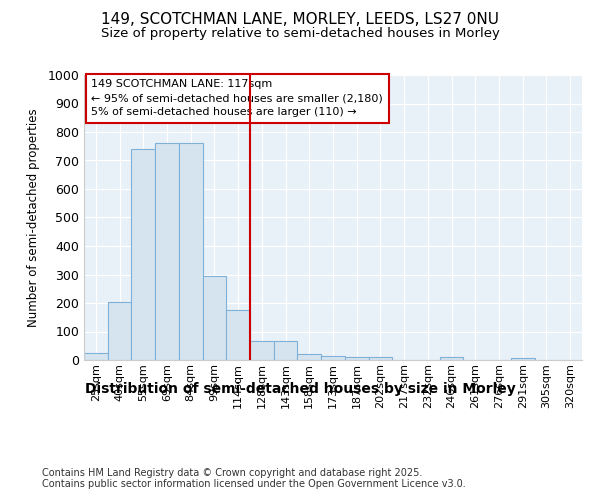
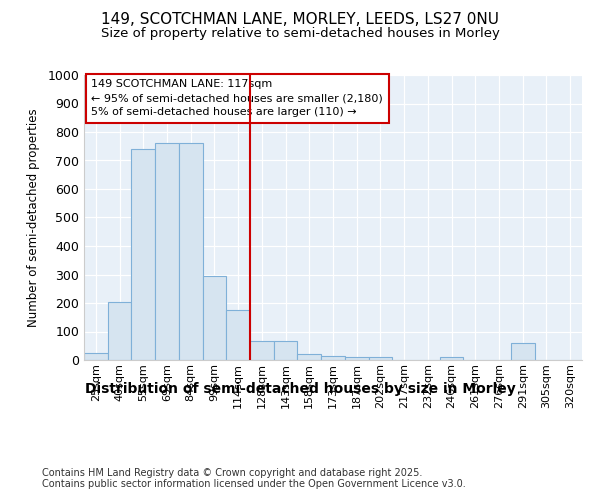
291sqm: 8 -> 60
